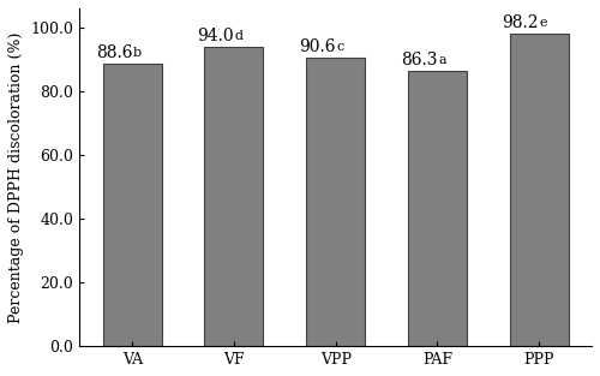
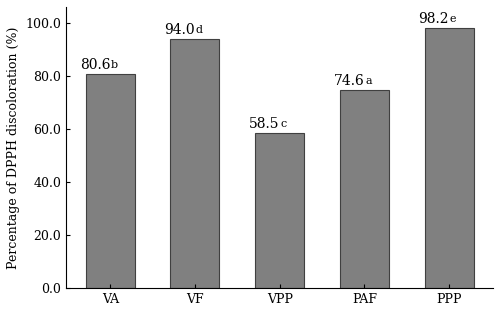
VA: 88.6 -> 80.6
VPP: 90.6 -> 58.5
PAF: 86.3 -> 74.6
